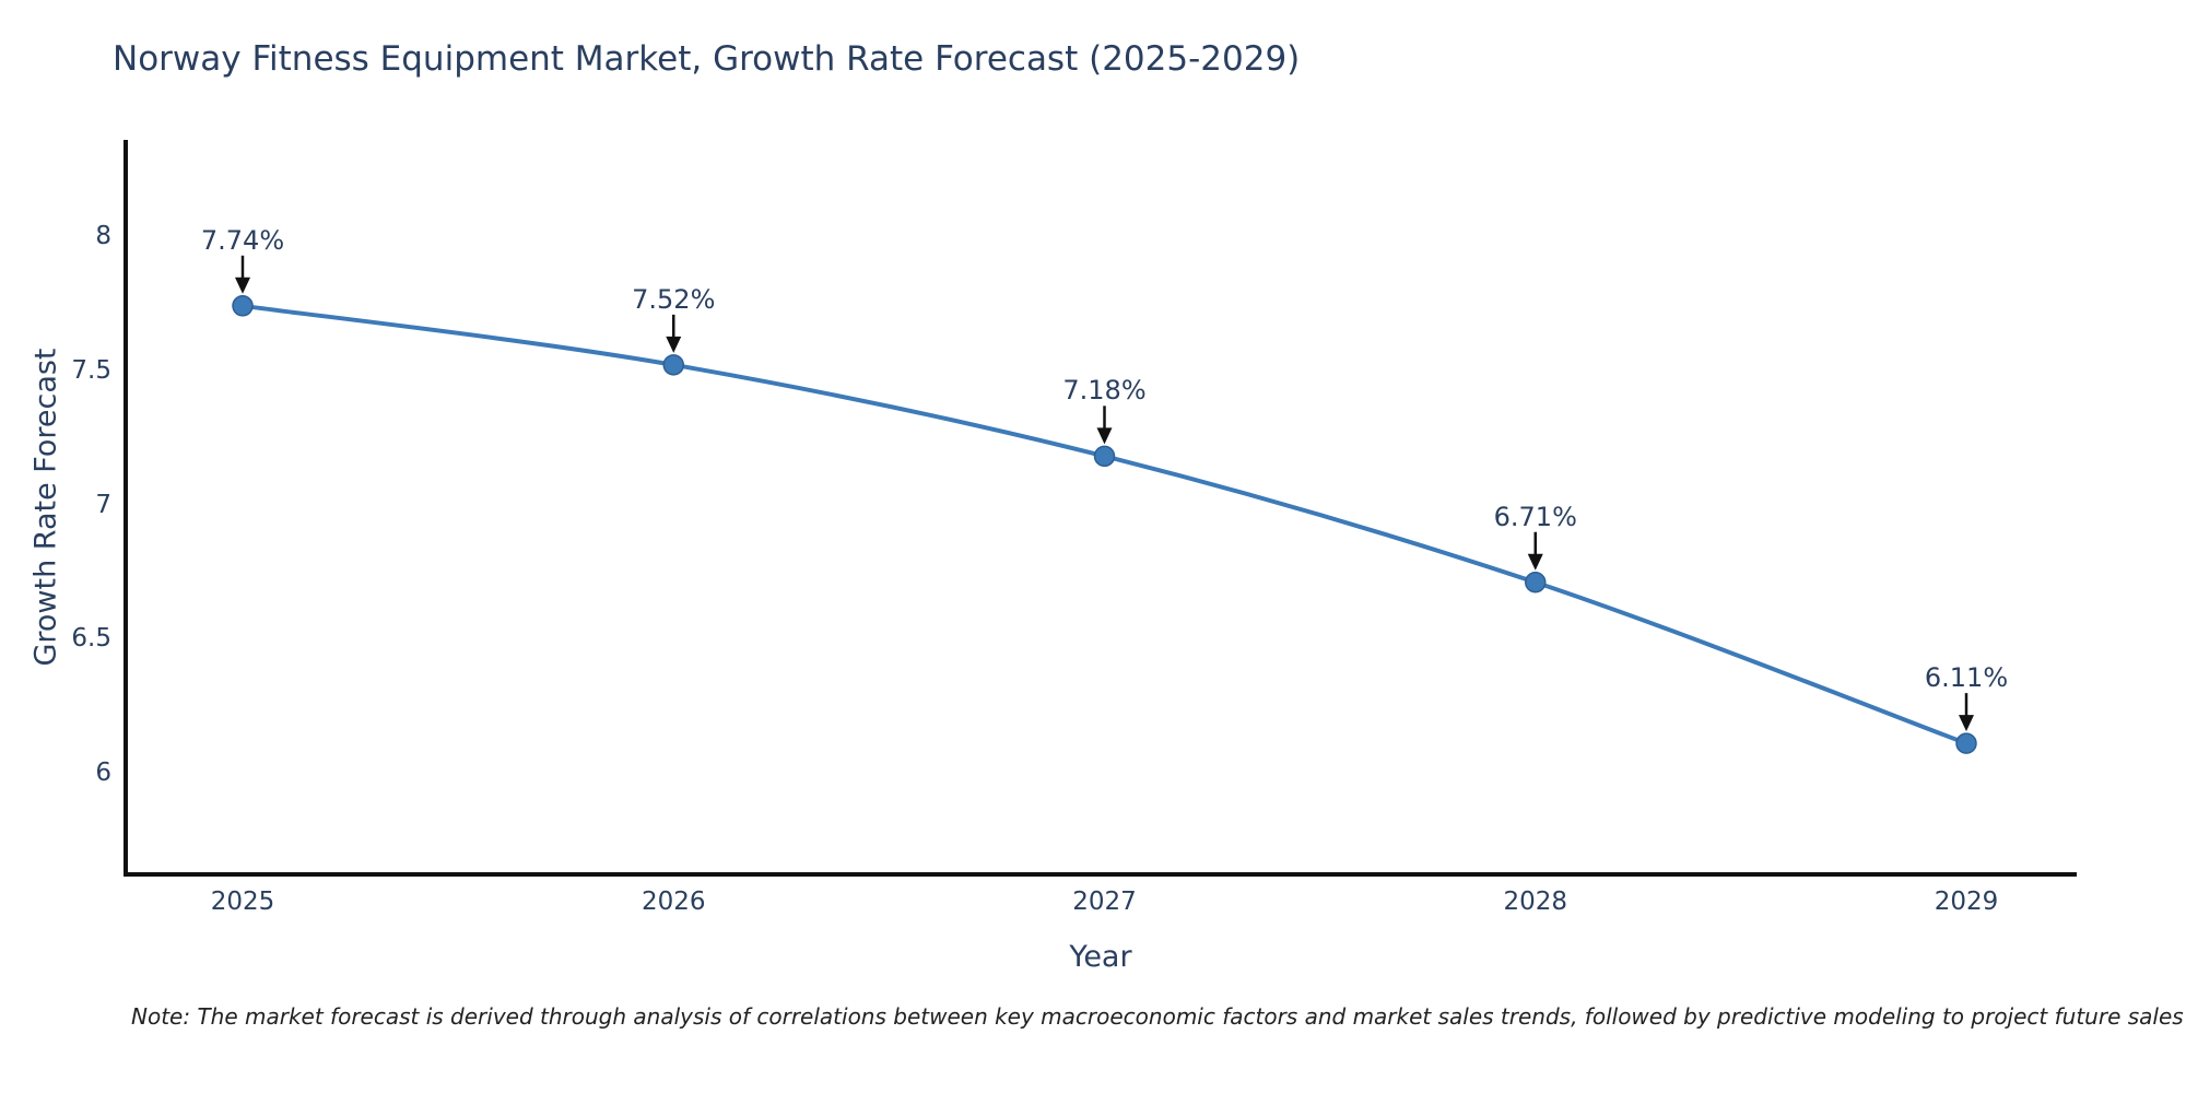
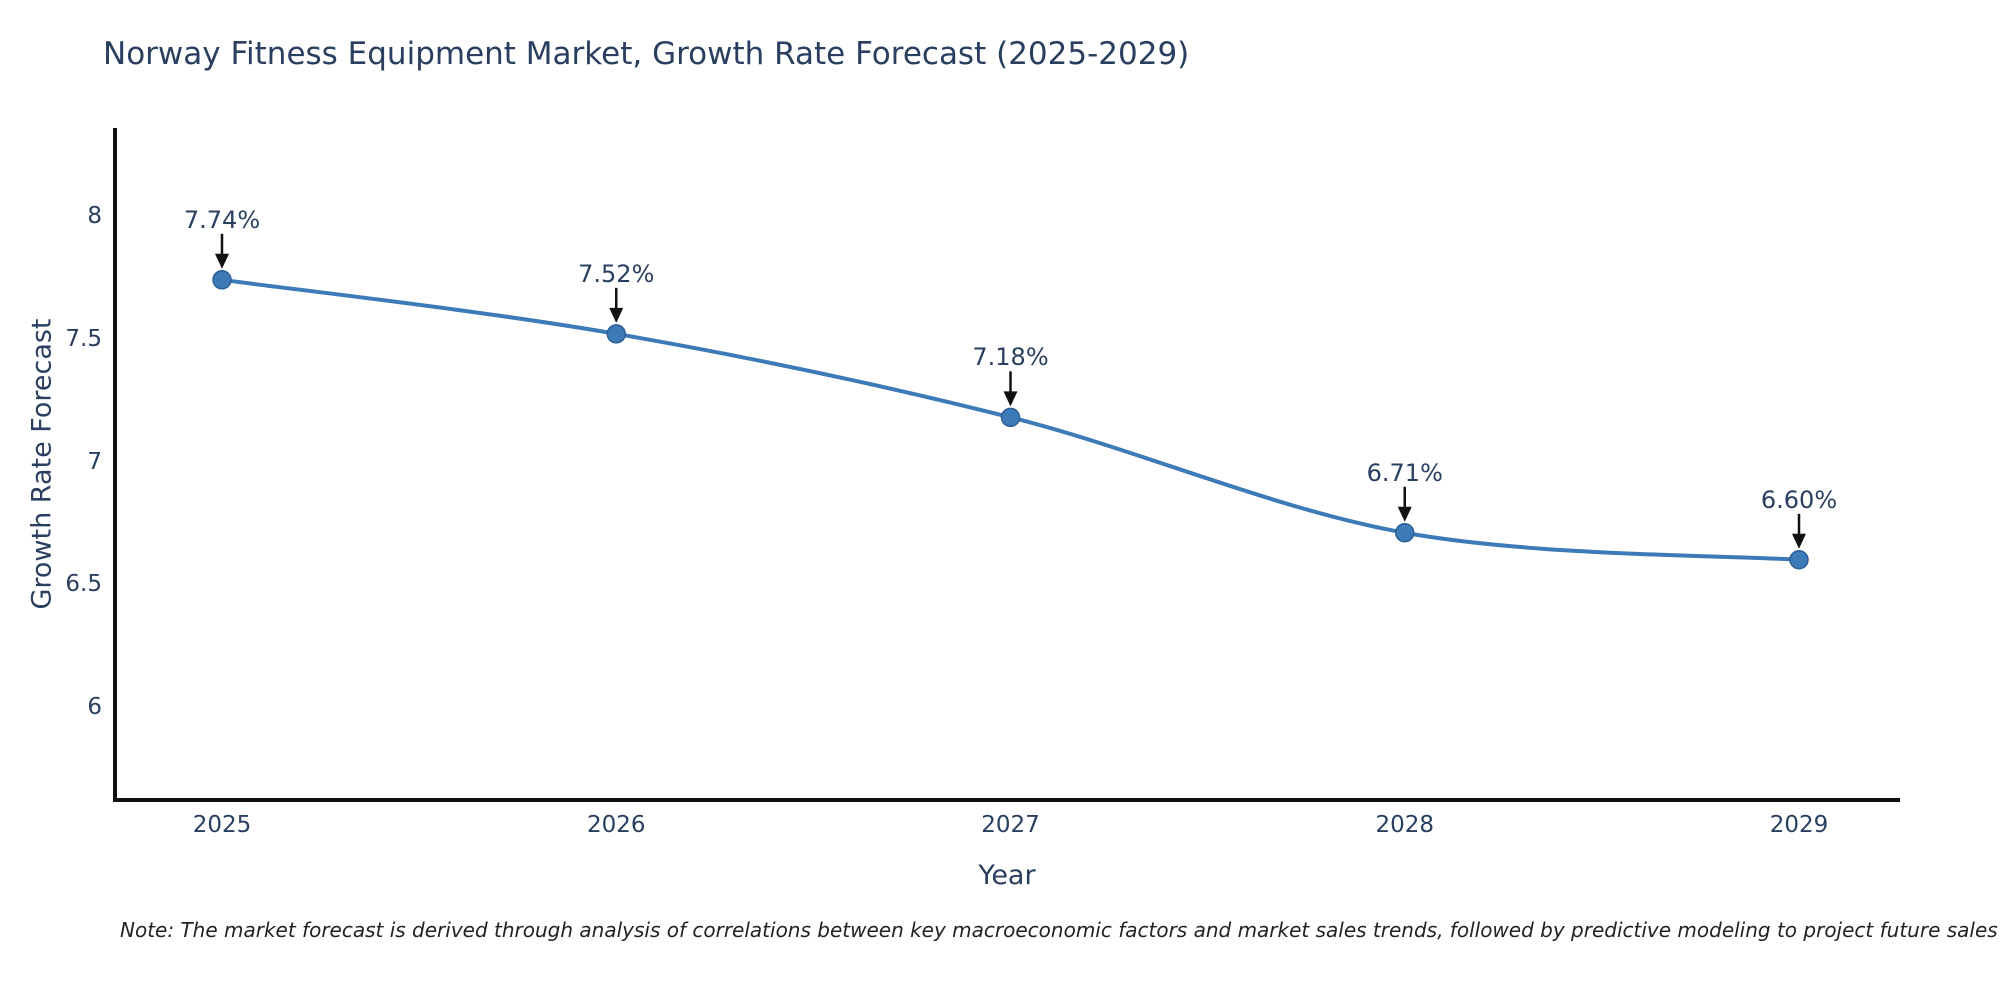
2029: 6.11% -> 6.60%
